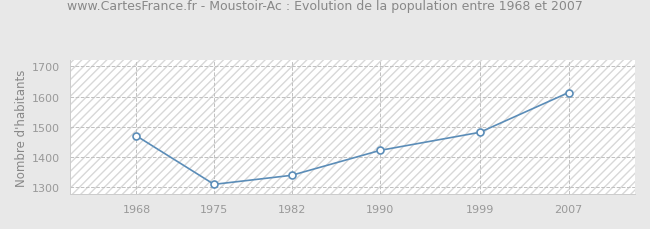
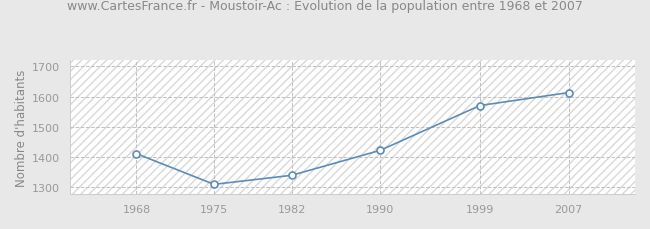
1968: 1469 -> 1410
1999: 1481 -> 1570
